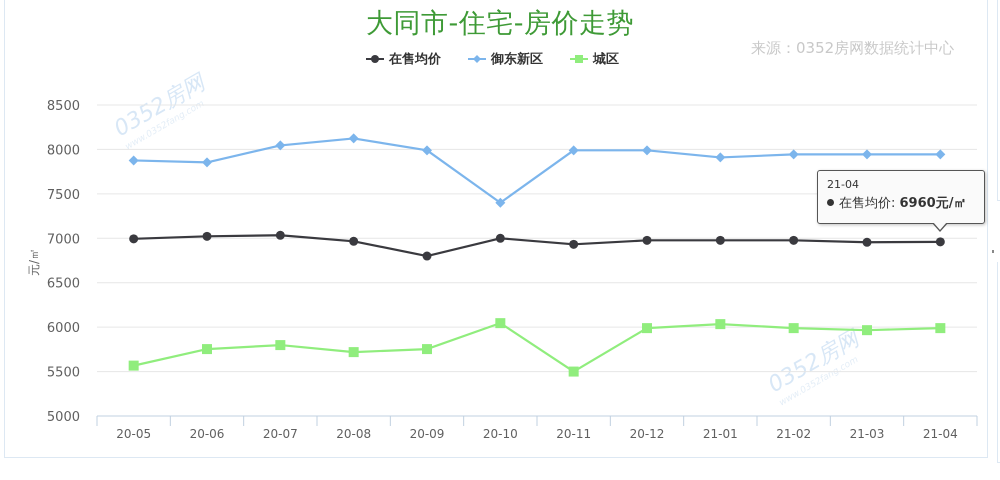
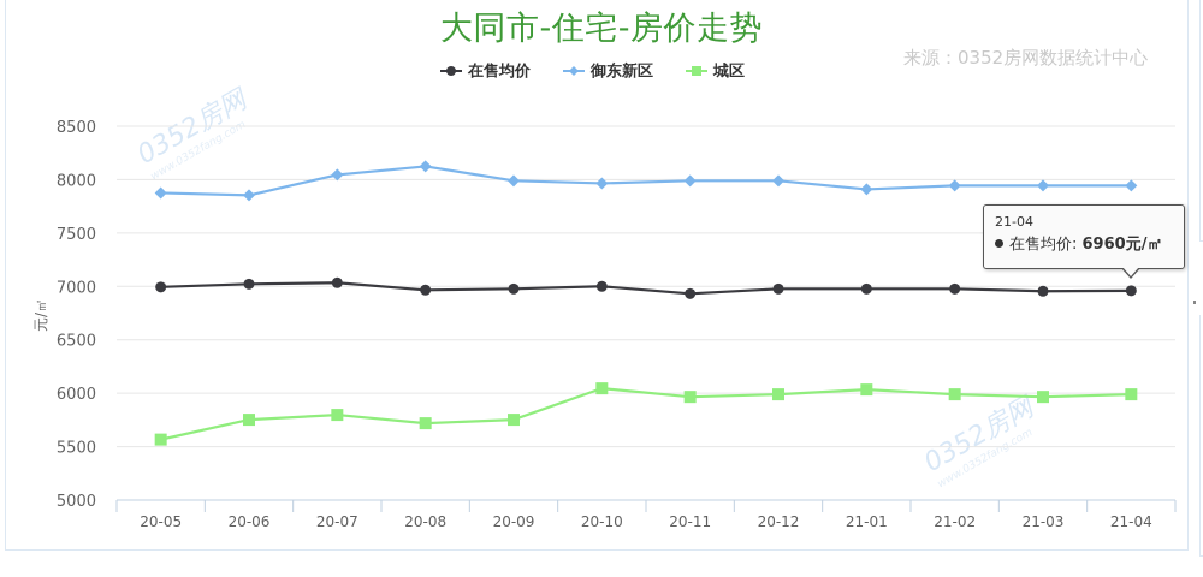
在售均价/20-09: 6800 -> 7000
御东新区/20-10: 7400 -> 8000
城区/20-11: 5500 -> 6000
